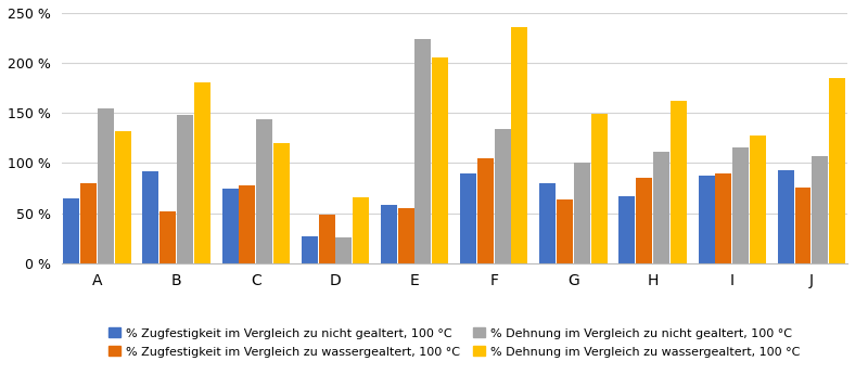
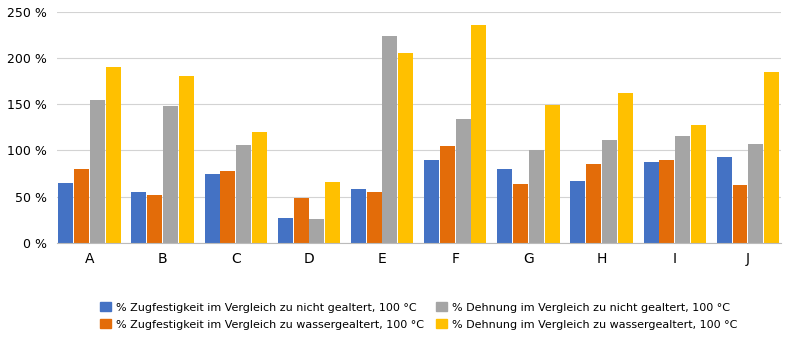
% Dehnung im Vergleich zu wassergealtert, 100 °C/A: 132 % -> 190 %
% Zugfestigkeit im Vergleich zu nicht gealtert, 100 °C/B: 92 % -> 55 %
% Dehnung im Vergleich zu nicht gealtert, 100 °C/C: 144 % -> 106 %
% Zugfestigkeit im Vergleich zu wassergealtert, 100 °C/J: 76 % -> 63 %
